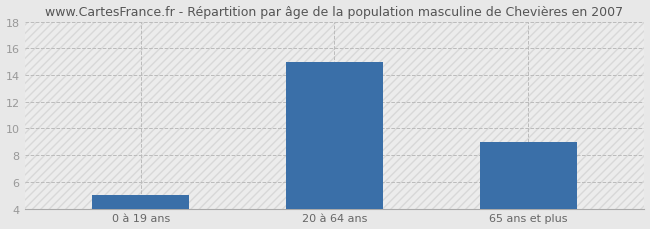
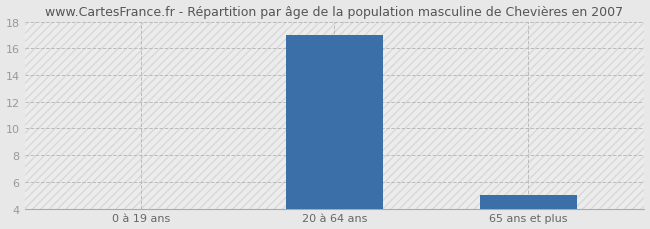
0 à 19 ans: 5 -> 4
20 à 64 ans: 15 -> 17
65 ans et plus: 9 -> 5
